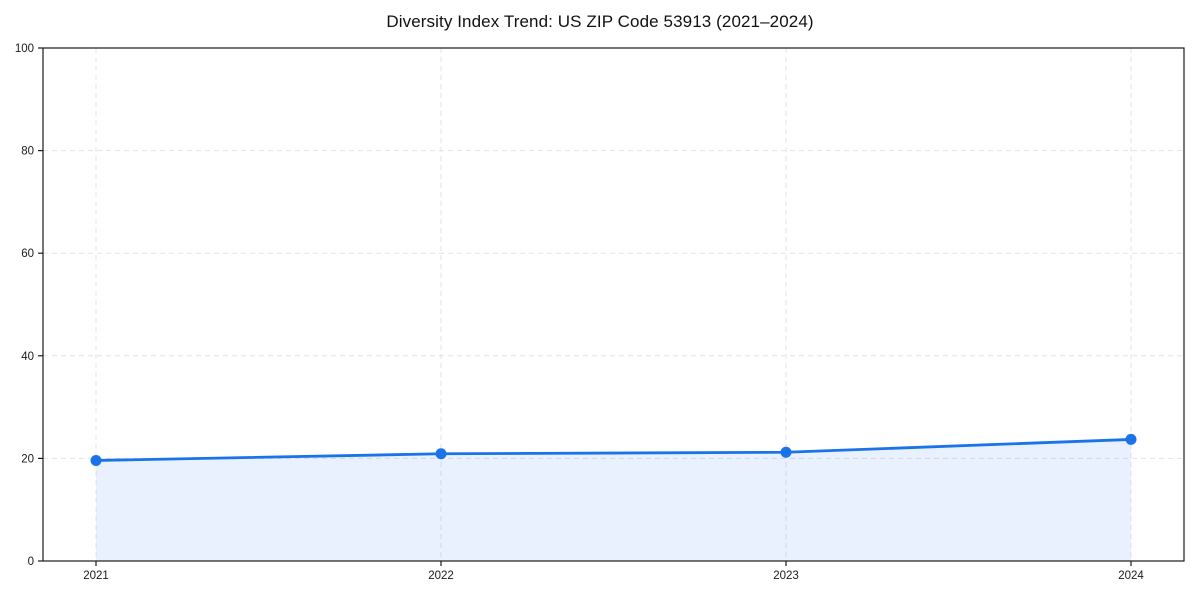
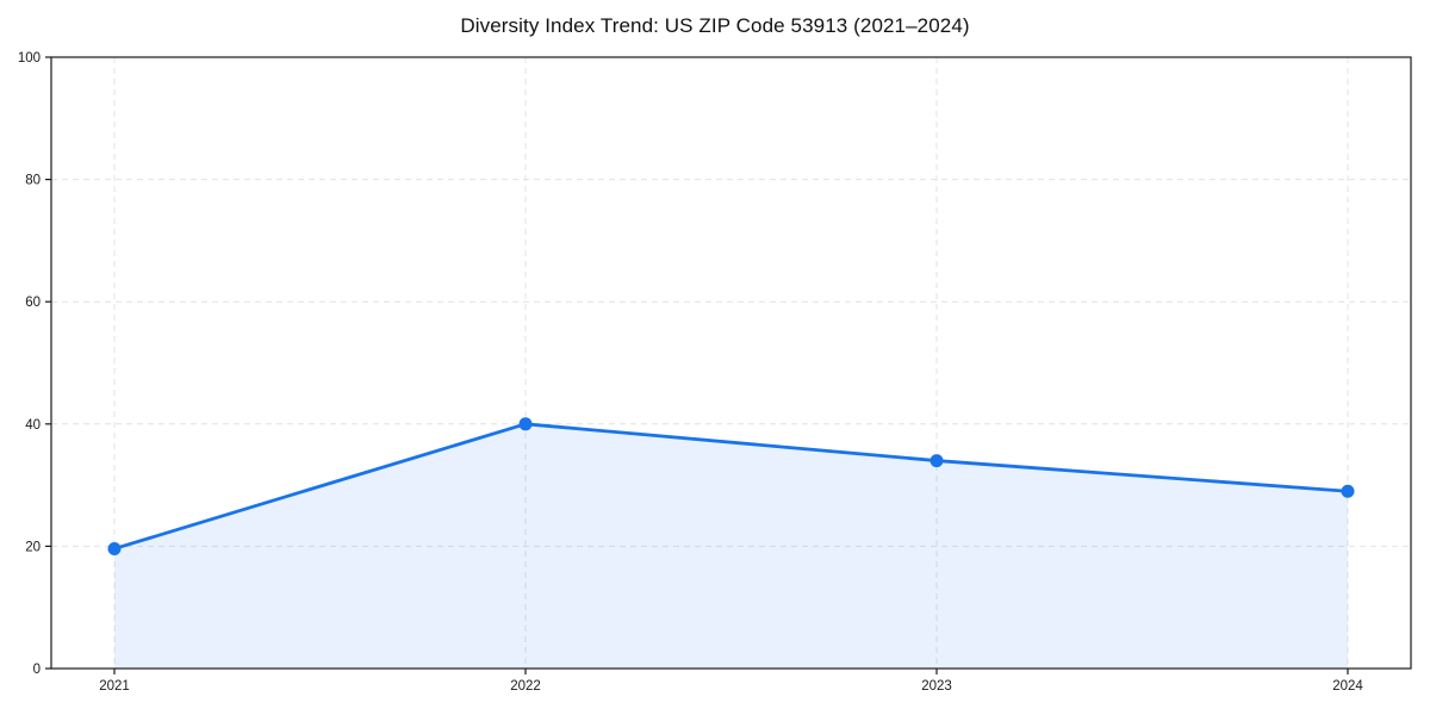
2022: 21 -> 40
2023: 21 -> 34
2024: 24 -> 29
